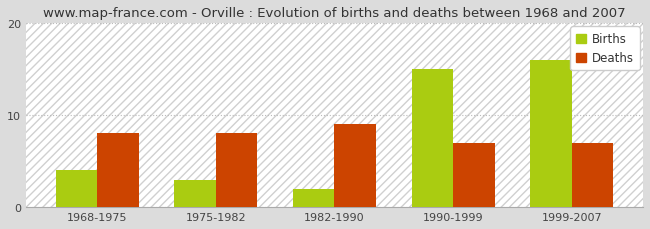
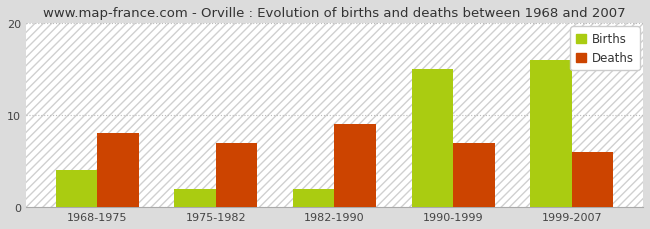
Births/1975-1982: 3 -> 2
Deaths/1975-1982: 8 -> 7
Deaths/1999-2007: 7 -> 6
